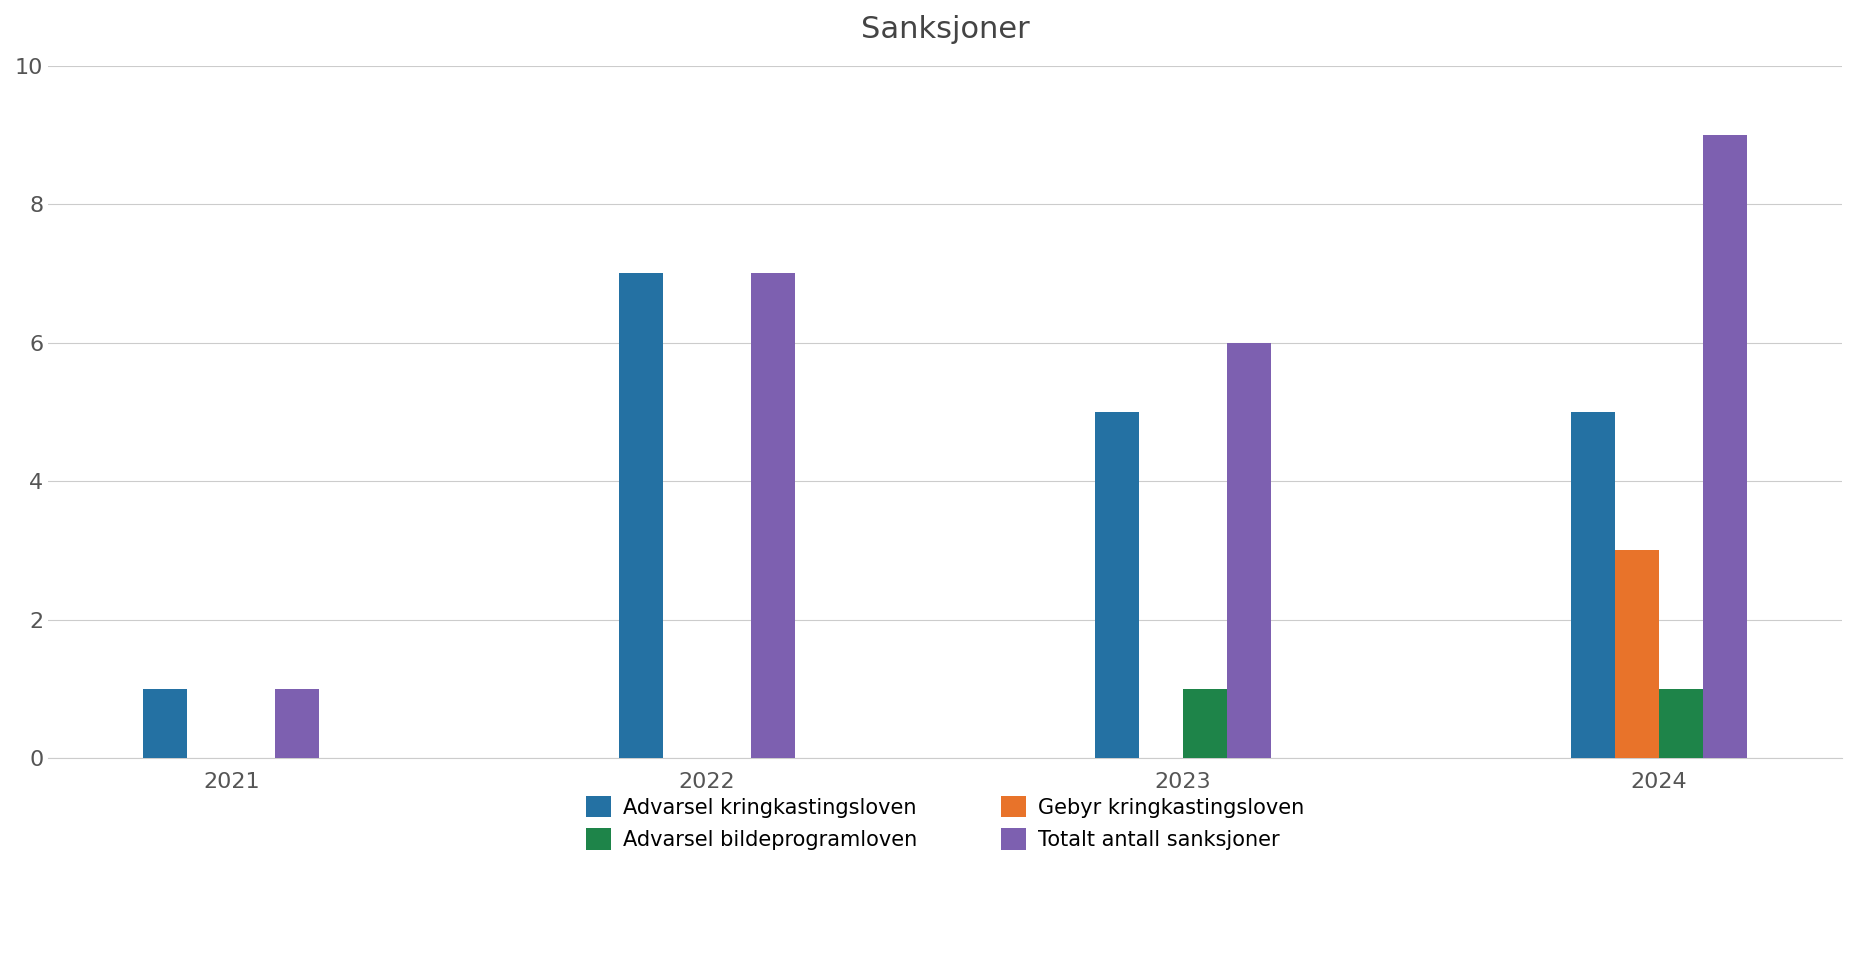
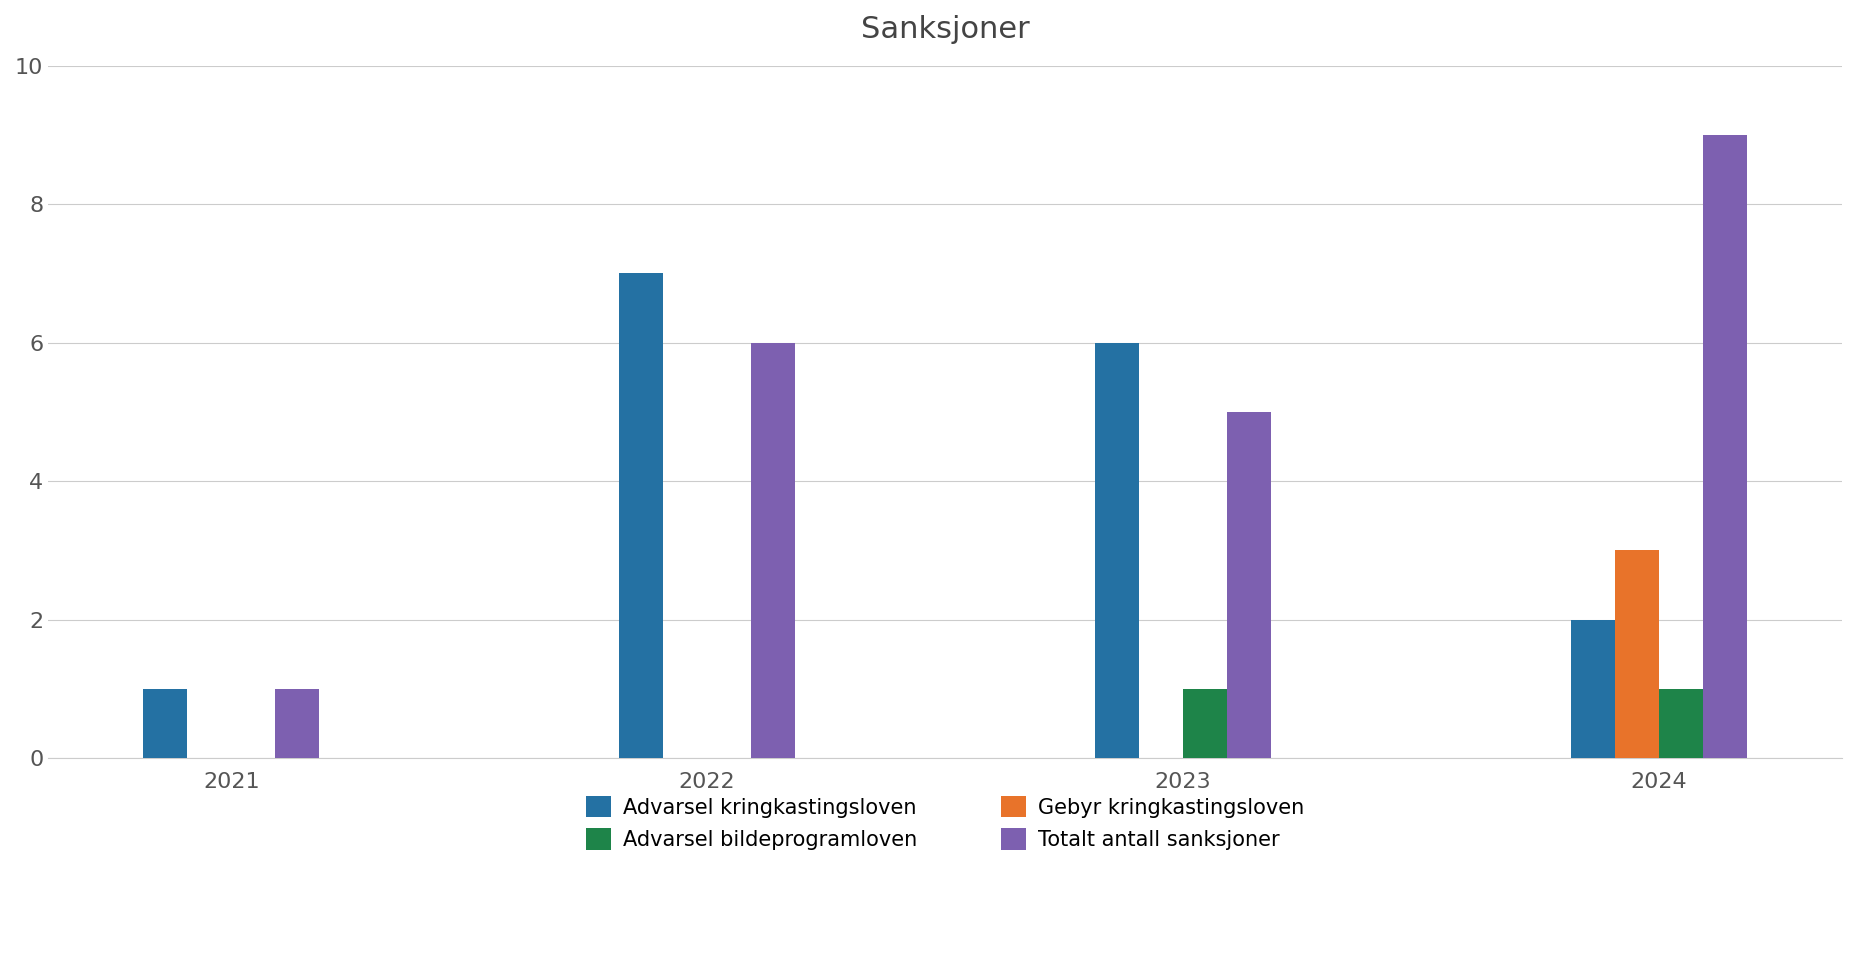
Totalt antall sanksjoner/2022: 7 -> 6
Advarsel kringkastingsloven/2023: 5 -> 6
Totalt antall sanksjoner/2023: 6 -> 5
Advarsel kringkastingsloven/2024: 5 -> 2
